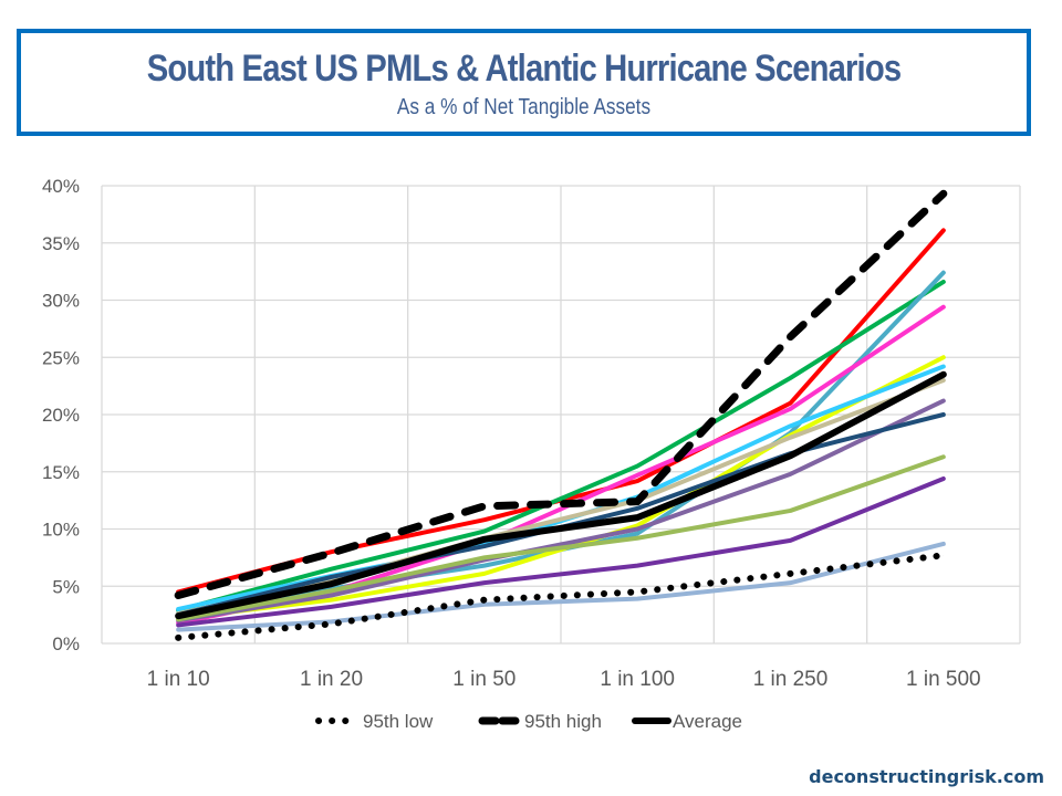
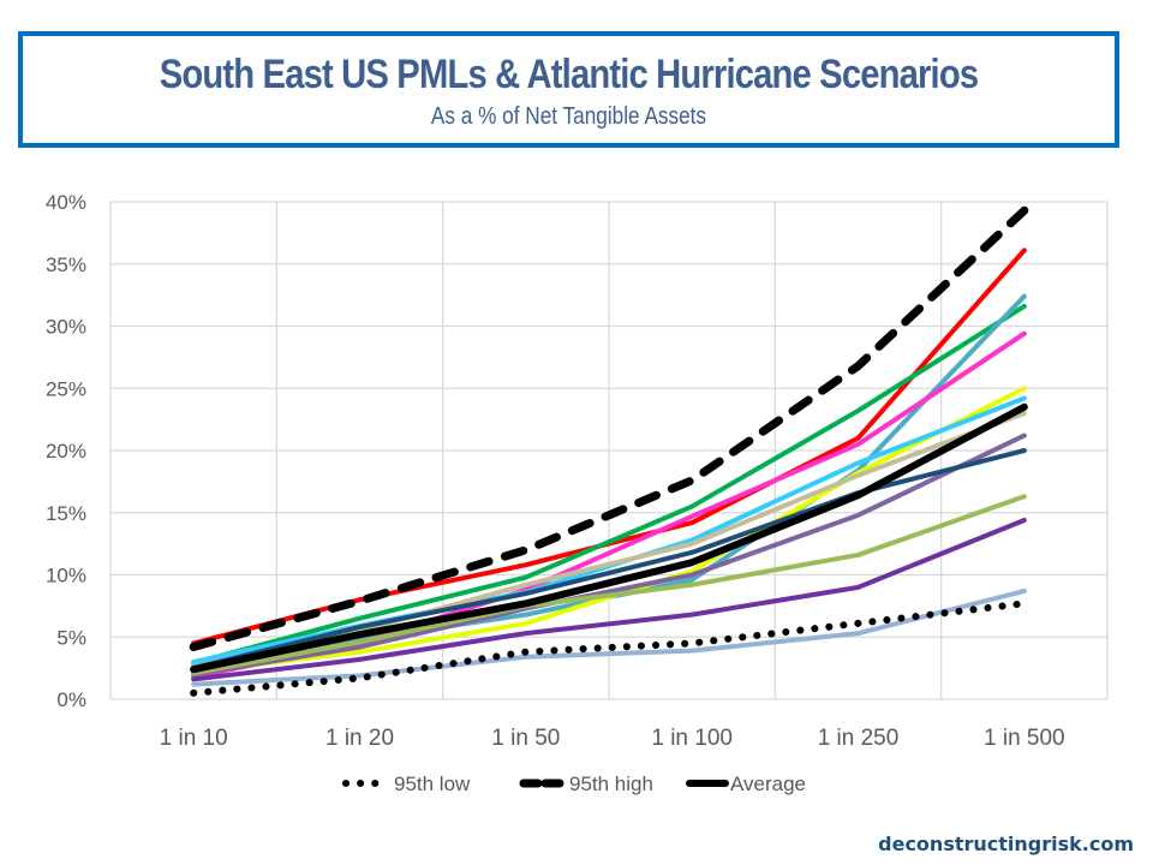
Average/1 in 50: 9.1% -> 7.7%
95th high/1 in 100: 12.4% -> 17.6%
